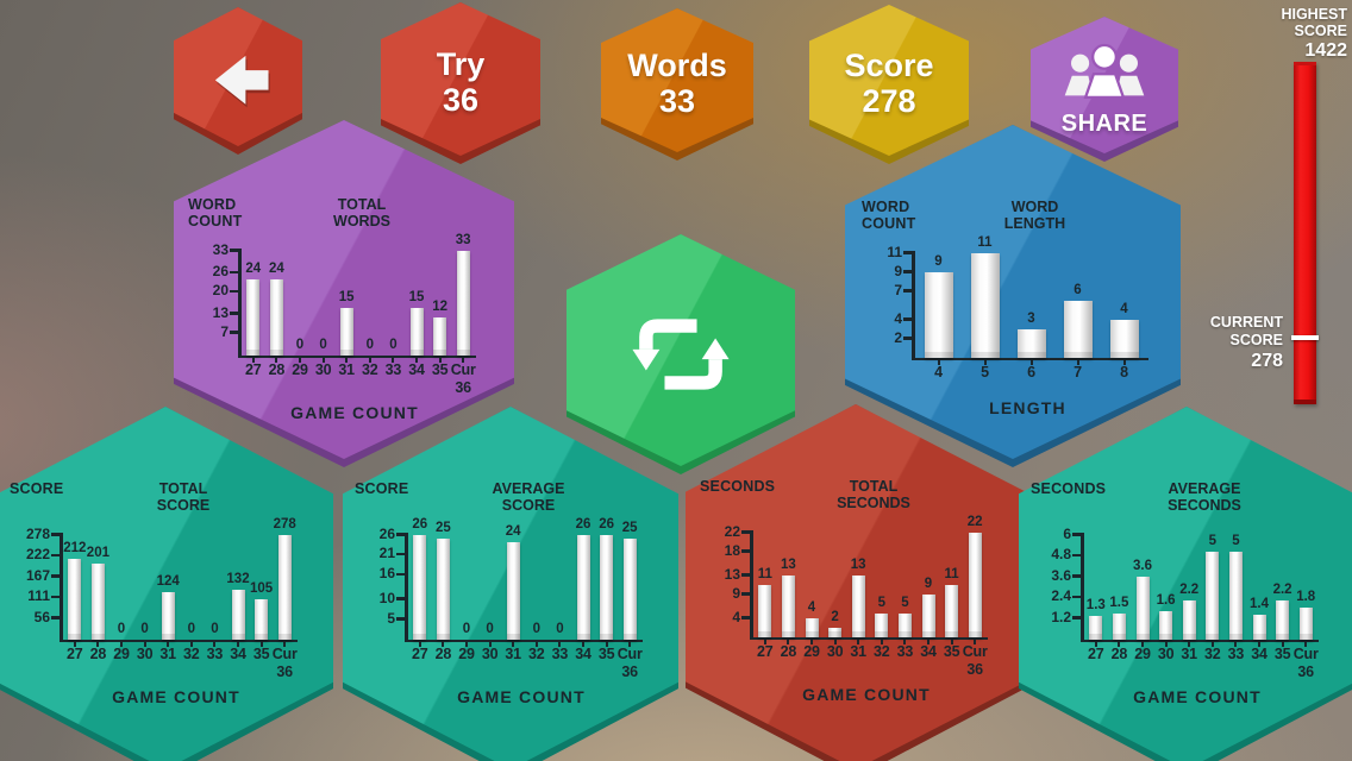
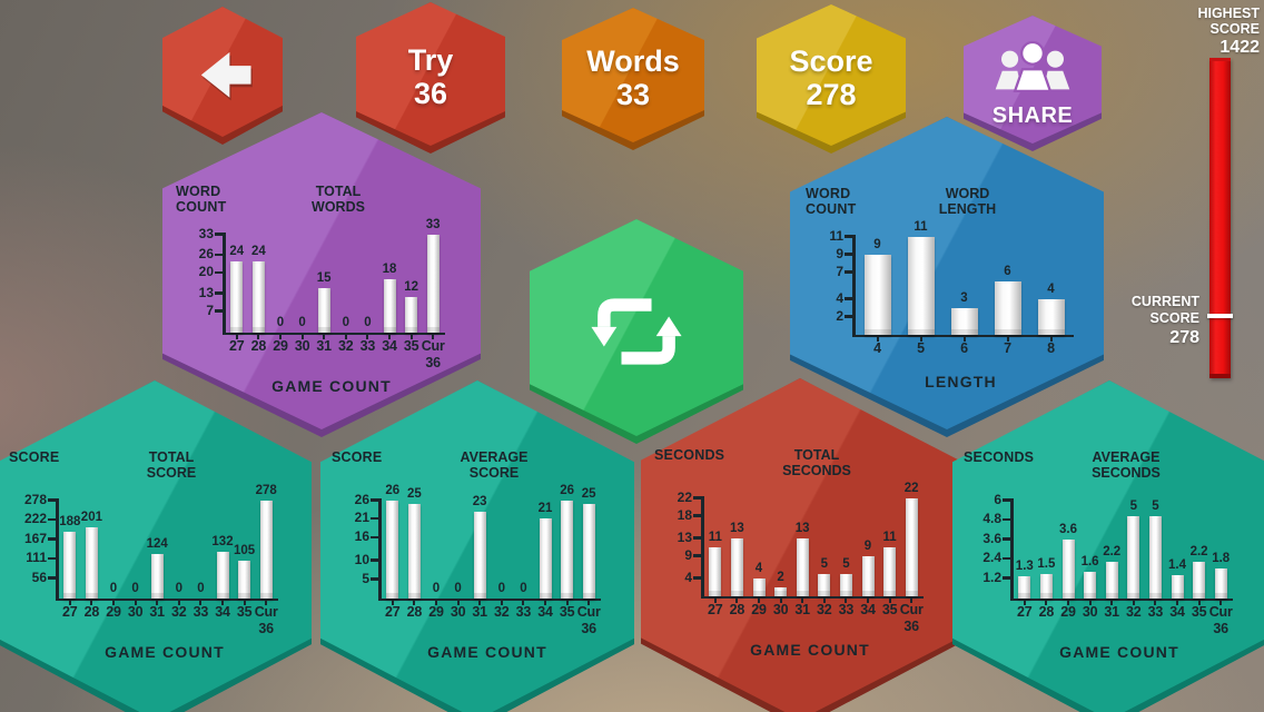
TOTAL WORDS/34: 15 -> 18
TOTAL SCORE/27: 212 -> 188
AVERAGE SCORE/31: 24 -> 23
AVERAGE SCORE/34: 26 -> 21
